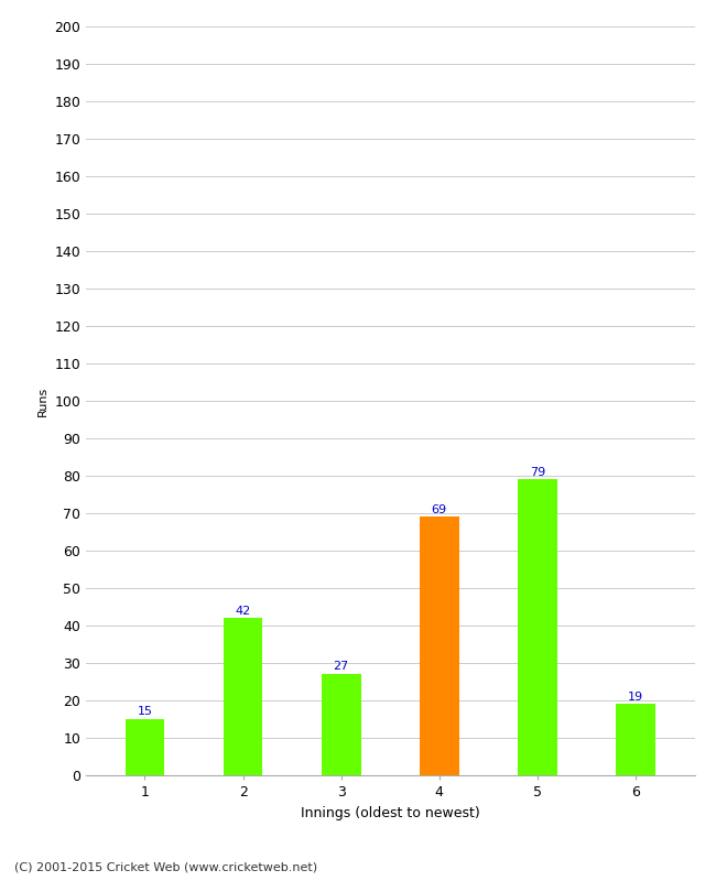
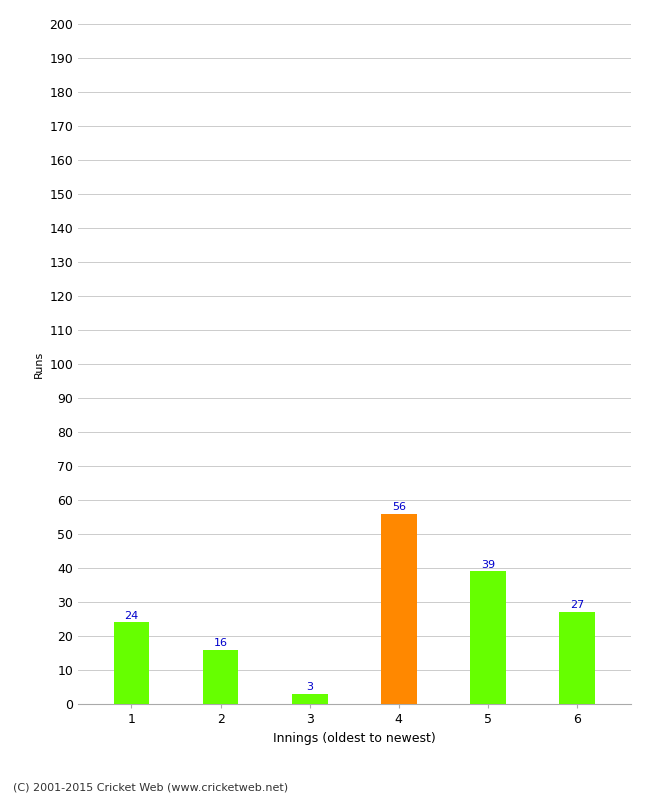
1: 15 -> 24
2: 42 -> 16
3: 27 -> 3
4: 69 -> 56
5: 79 -> 39
6: 19 -> 27
